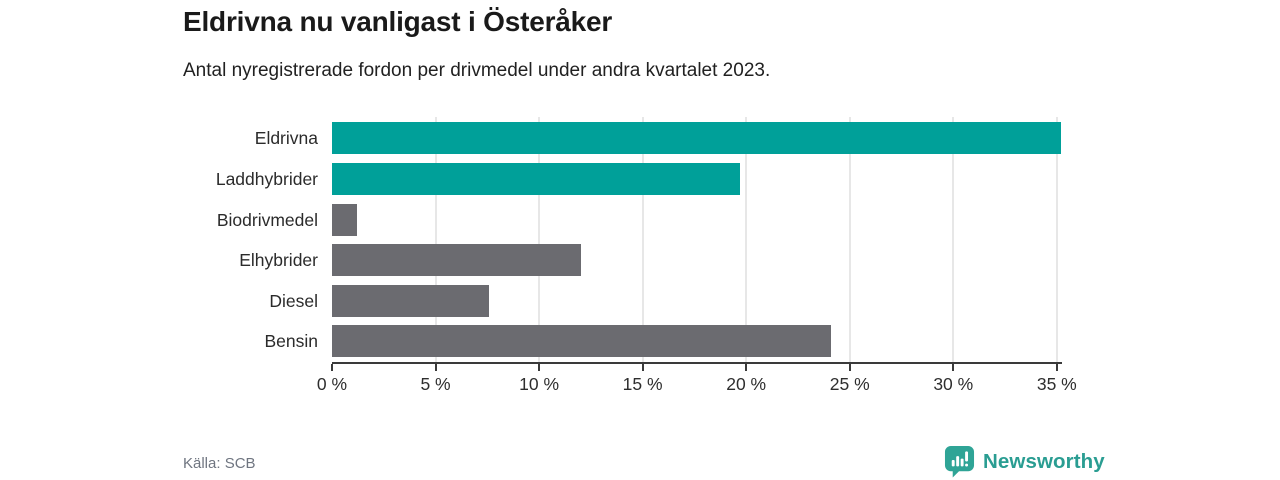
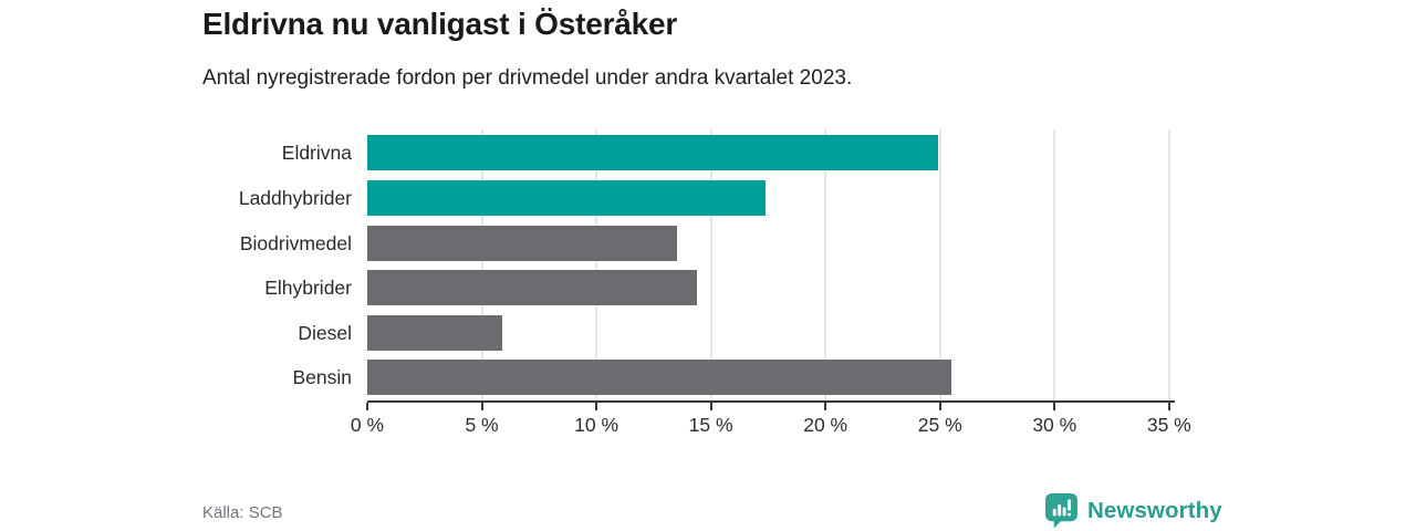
Eldrivna: 35.2% -> 24.9%
Laddhybrider: 19.7% -> 17.4%
Biodrivmedel: 1.2% -> 13.5%
Elhybrider: 12.0% -> 14.4%
Diesel: 7.6% -> 5.9%
Bensin: 24.1% -> 25.5%
